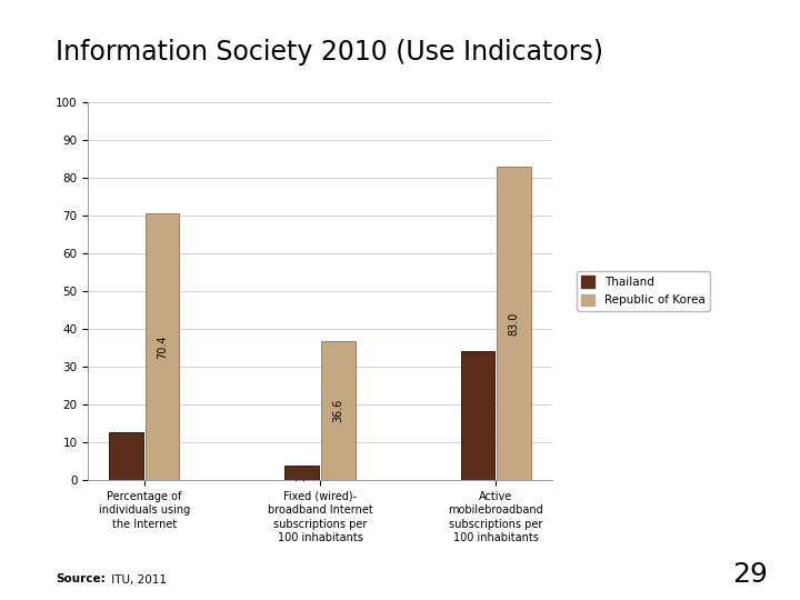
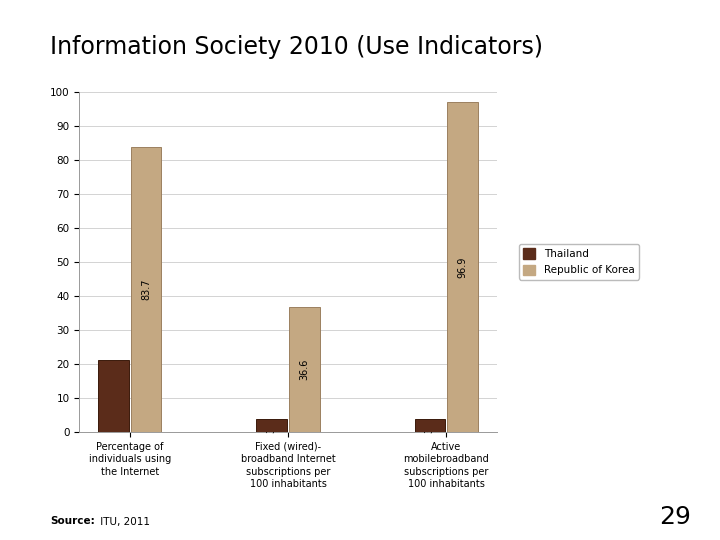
Thailand/Percentage of individuals using the Internet: 12.5 -> 21.2
Republic of Korea/Percentage of individuals using the Internet: 70.4 -> 83.7
Thailand/Active mobilebroadband subscriptions per 100 inhabitants: 34.0 -> 3.8
Republic of Korea/Active mobilebroadband subscriptions per 100 inhabitants: 83.0 -> 96.9
